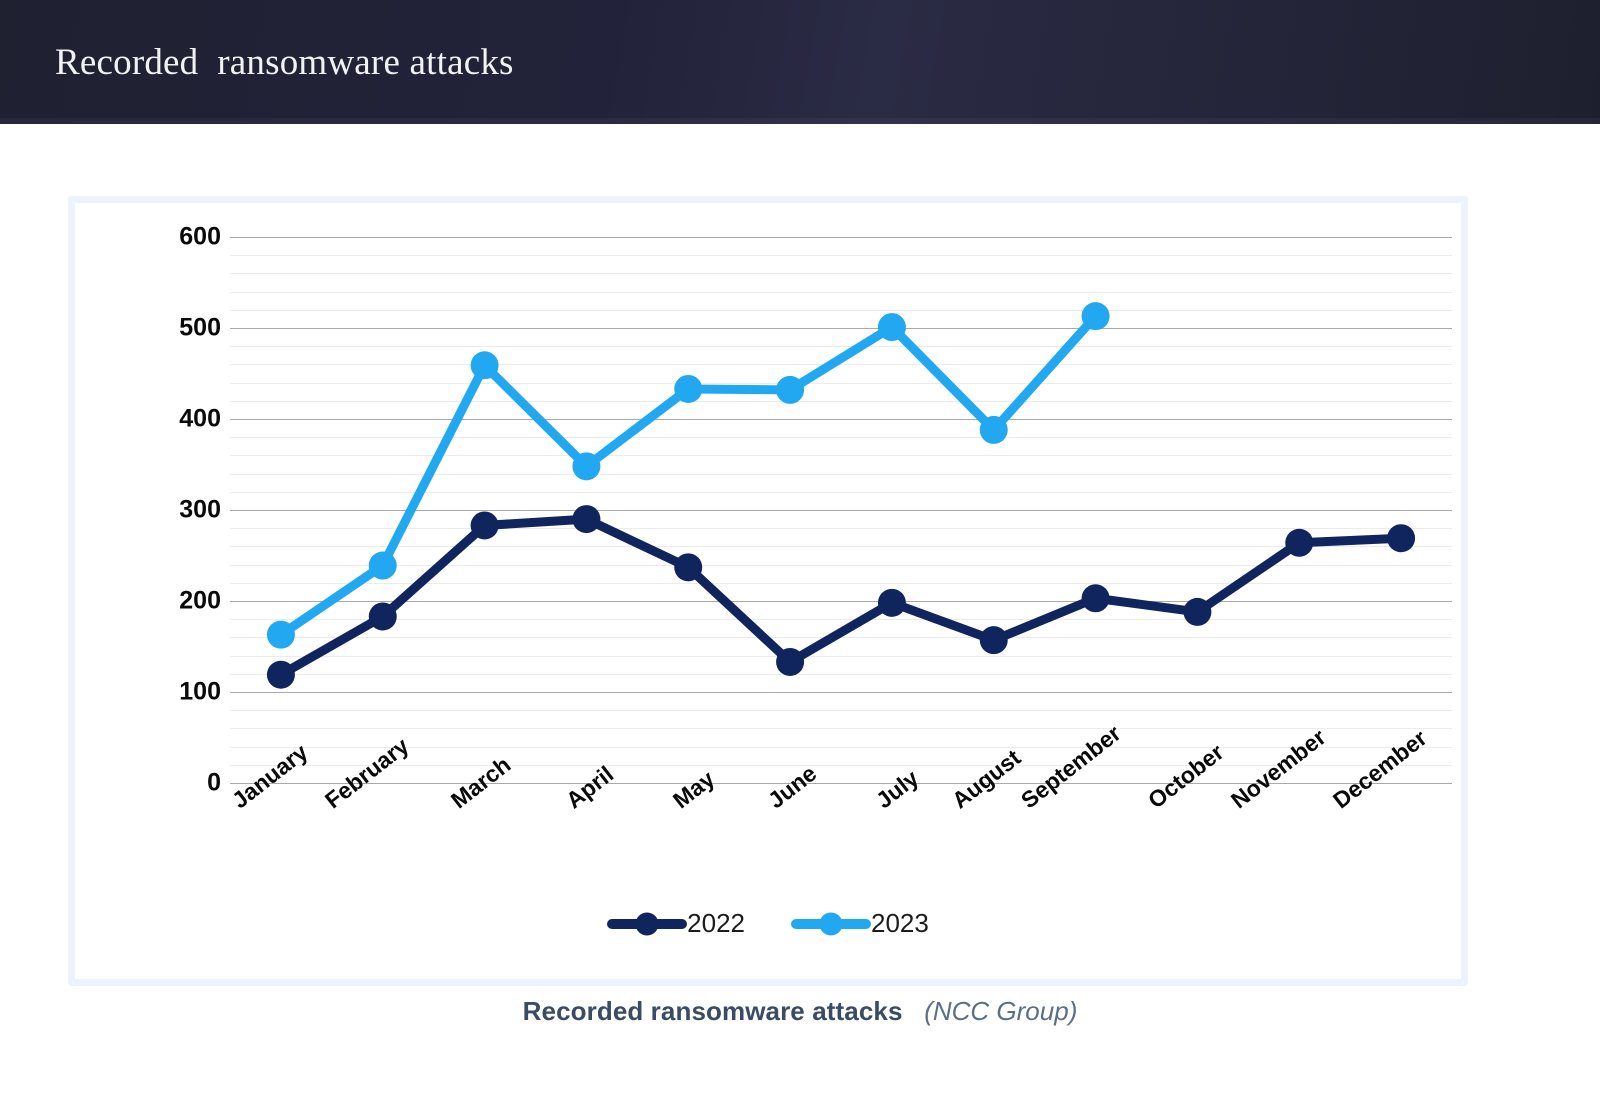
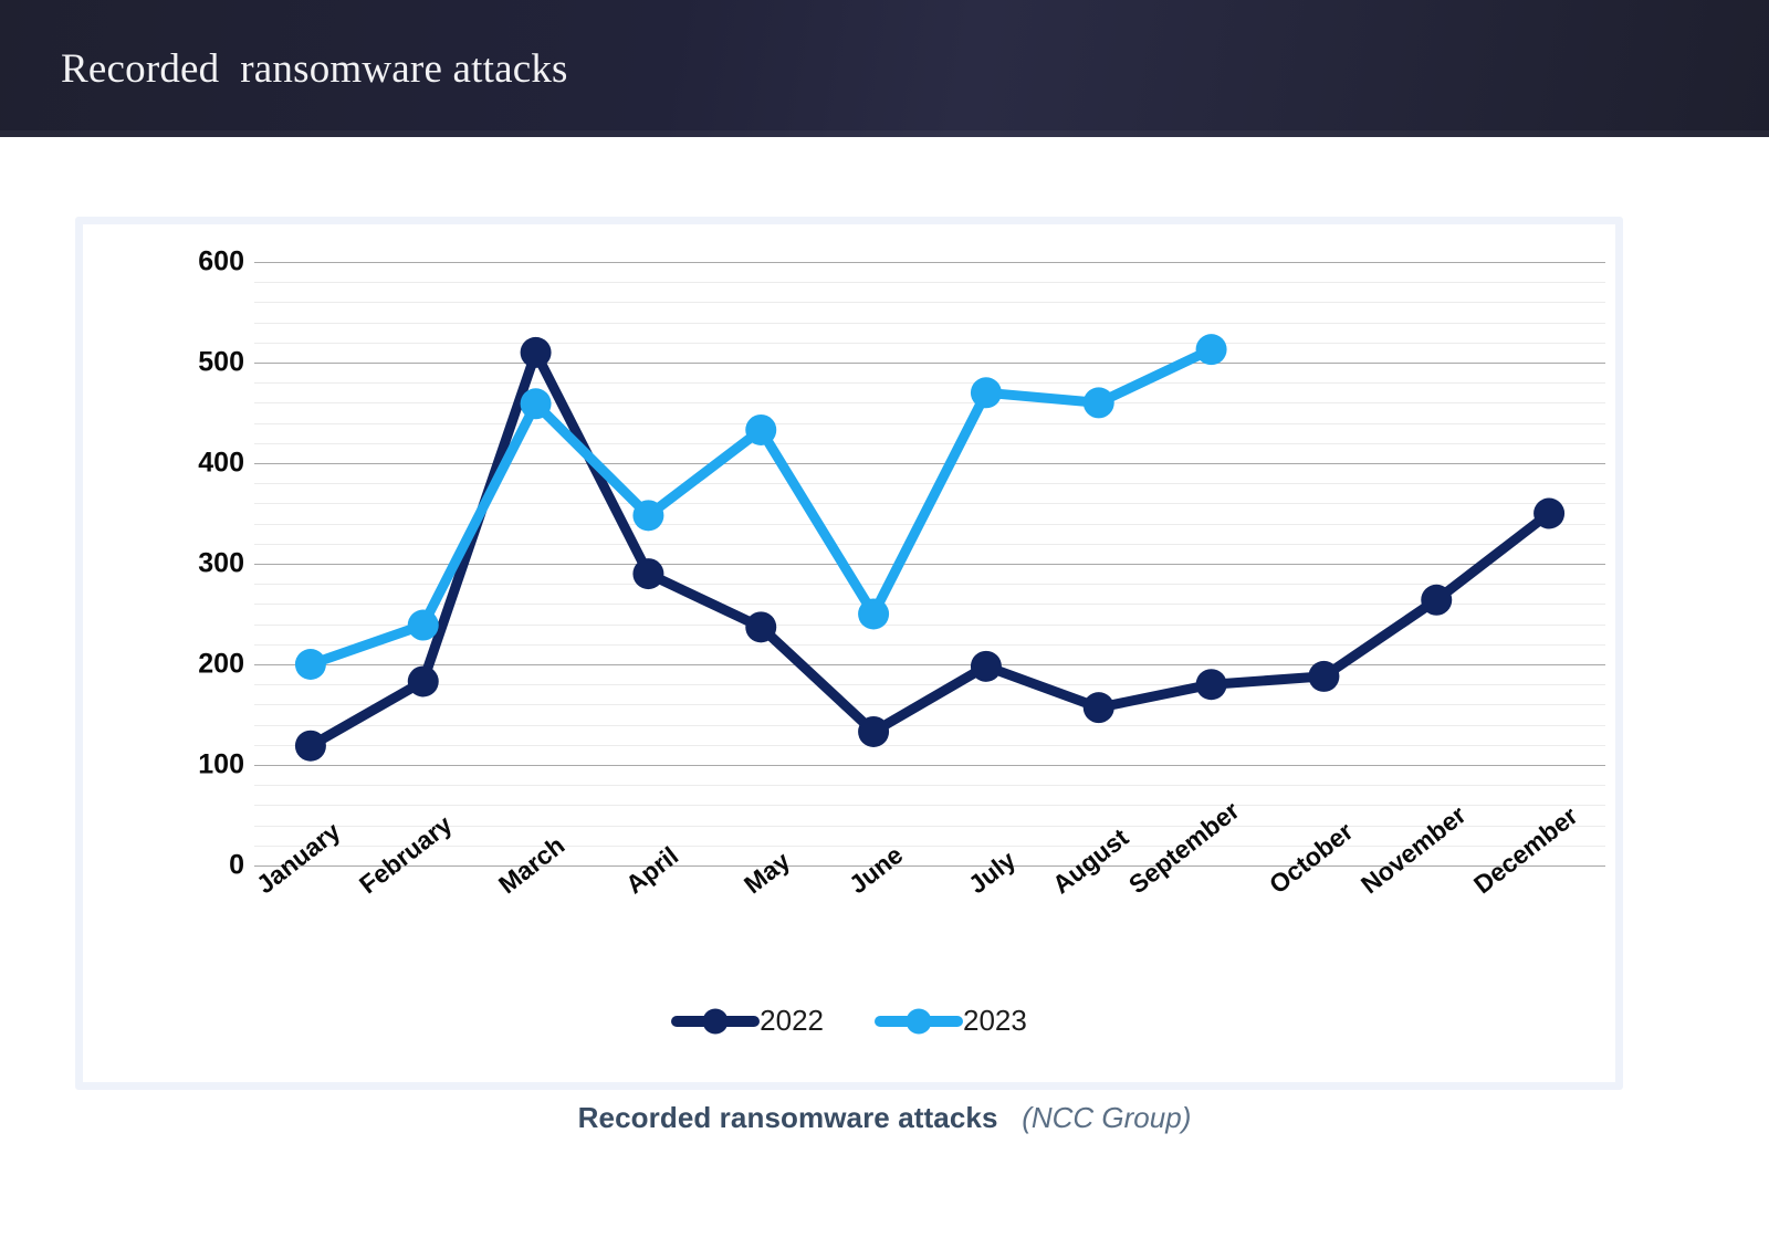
2023/January: 160 -> 200
2022/March: 280 -> 510
2023/June: 430 -> 250
2023/July: 500 -> 470
2023/August: 390 -> 460
2022/September: 200 -> 180
2022/December: 270 -> 350
